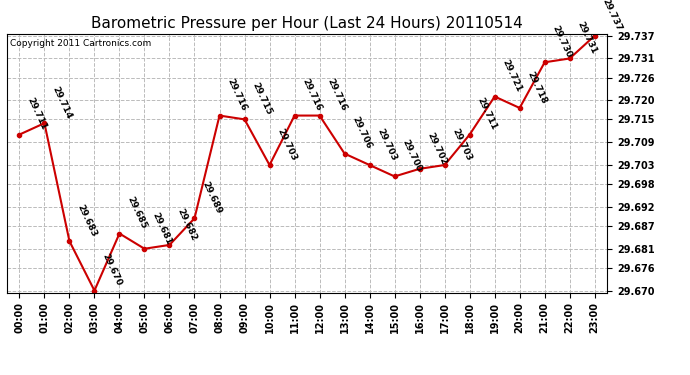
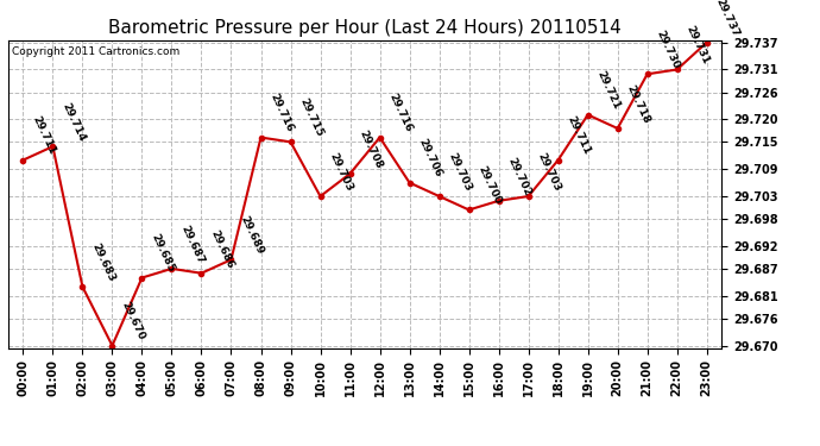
05:00: 29.681 -> 29.687
06:00: 29.682 -> 29.686
11:00: 29.716 -> 29.708
